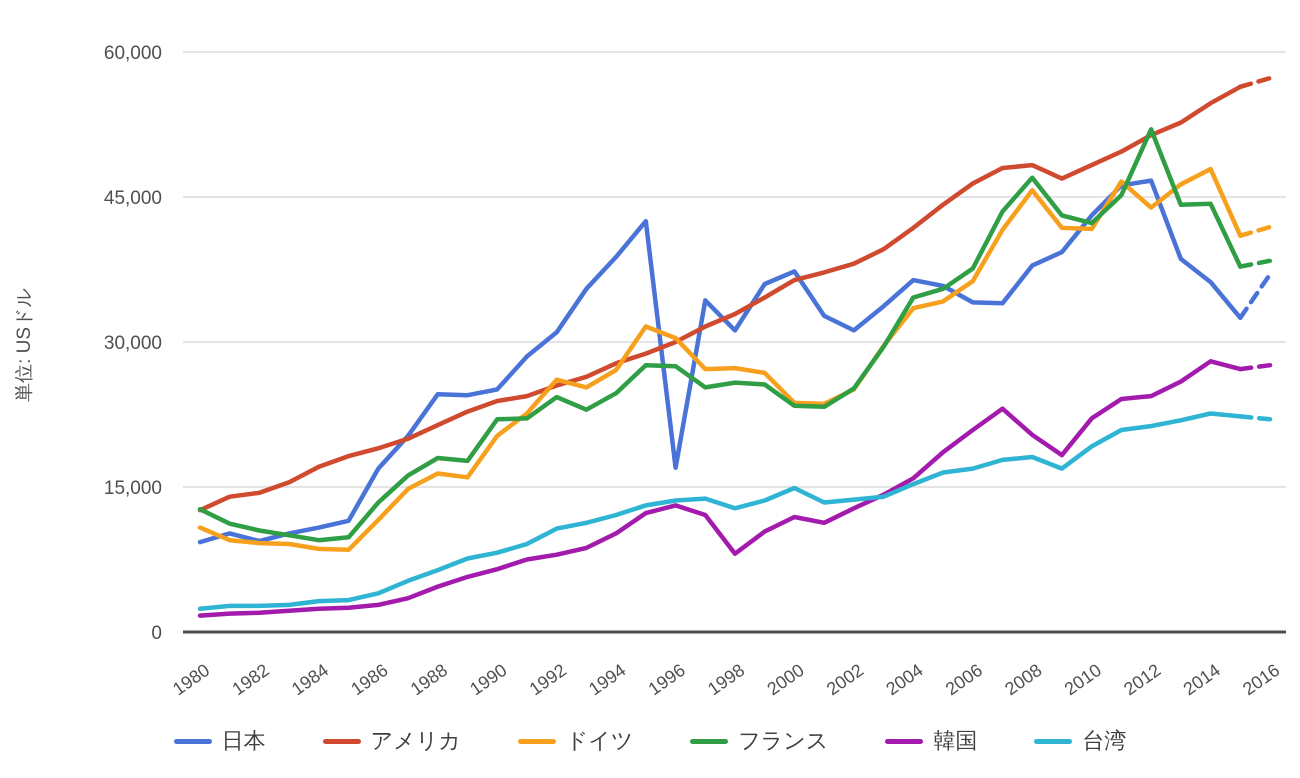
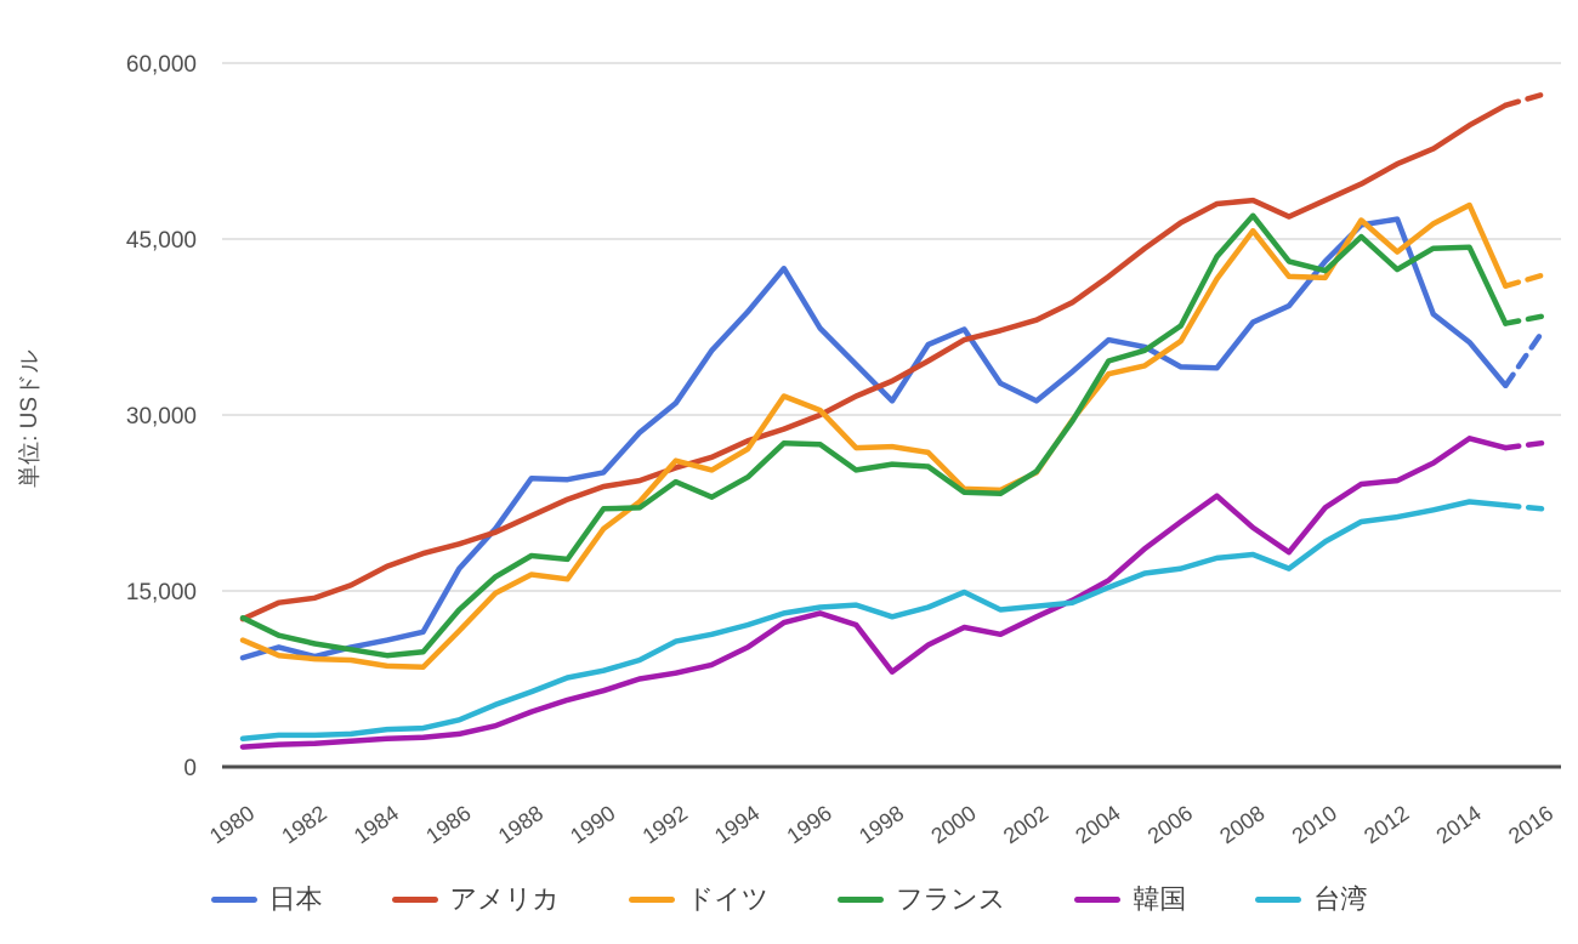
日本/1996: 17000 -> 37000
フランス/2012: 52000 -> 42000
